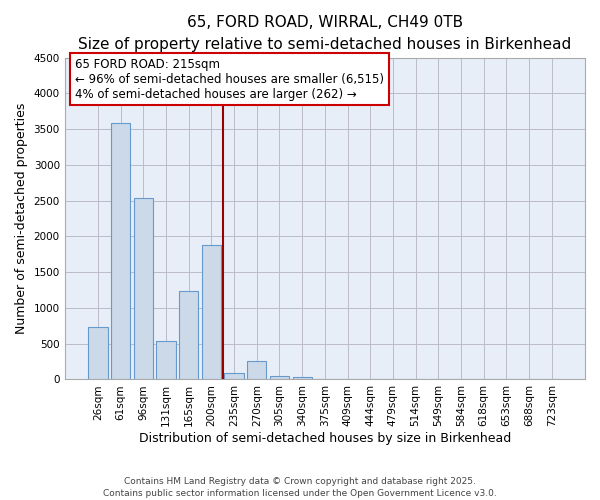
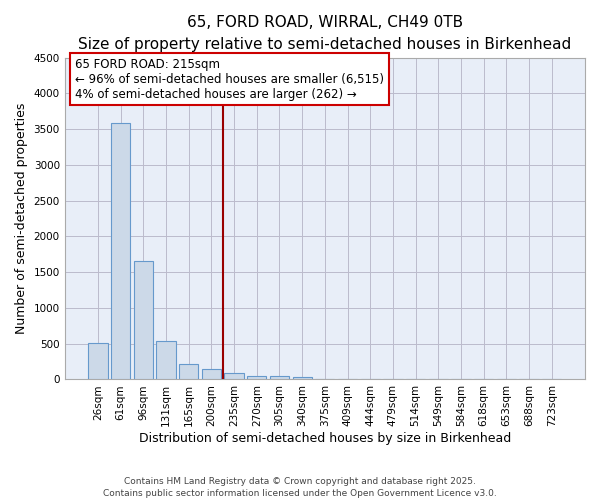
26sqm: 740 -> 510
96sqm: 2540 -> 1660
165sqm: 1240 -> 220
200sqm: 1880 -> 140
270sqm: 260 -> 60
